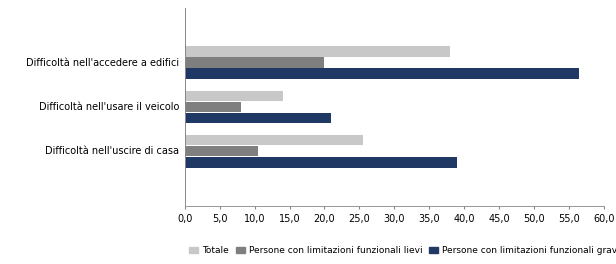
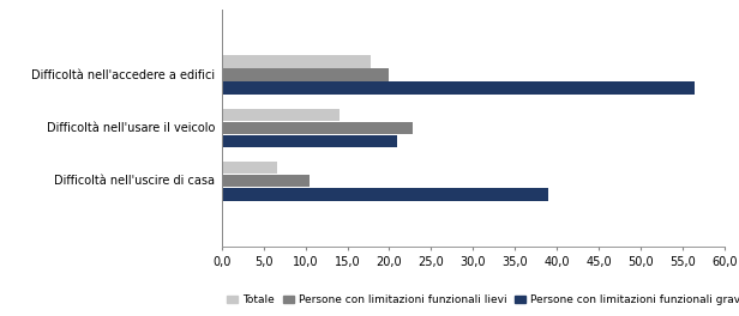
Totale/Difficoltà nell'accedere a edifici: 38,0 -> 17,8
Persone con limitazioni funzionali lievi/Difficoltà nell'usare il veicolo: 8,0 -> 22,8
Totale/Difficoltà nell'uscire di casa: 25,5 -> 6,6
